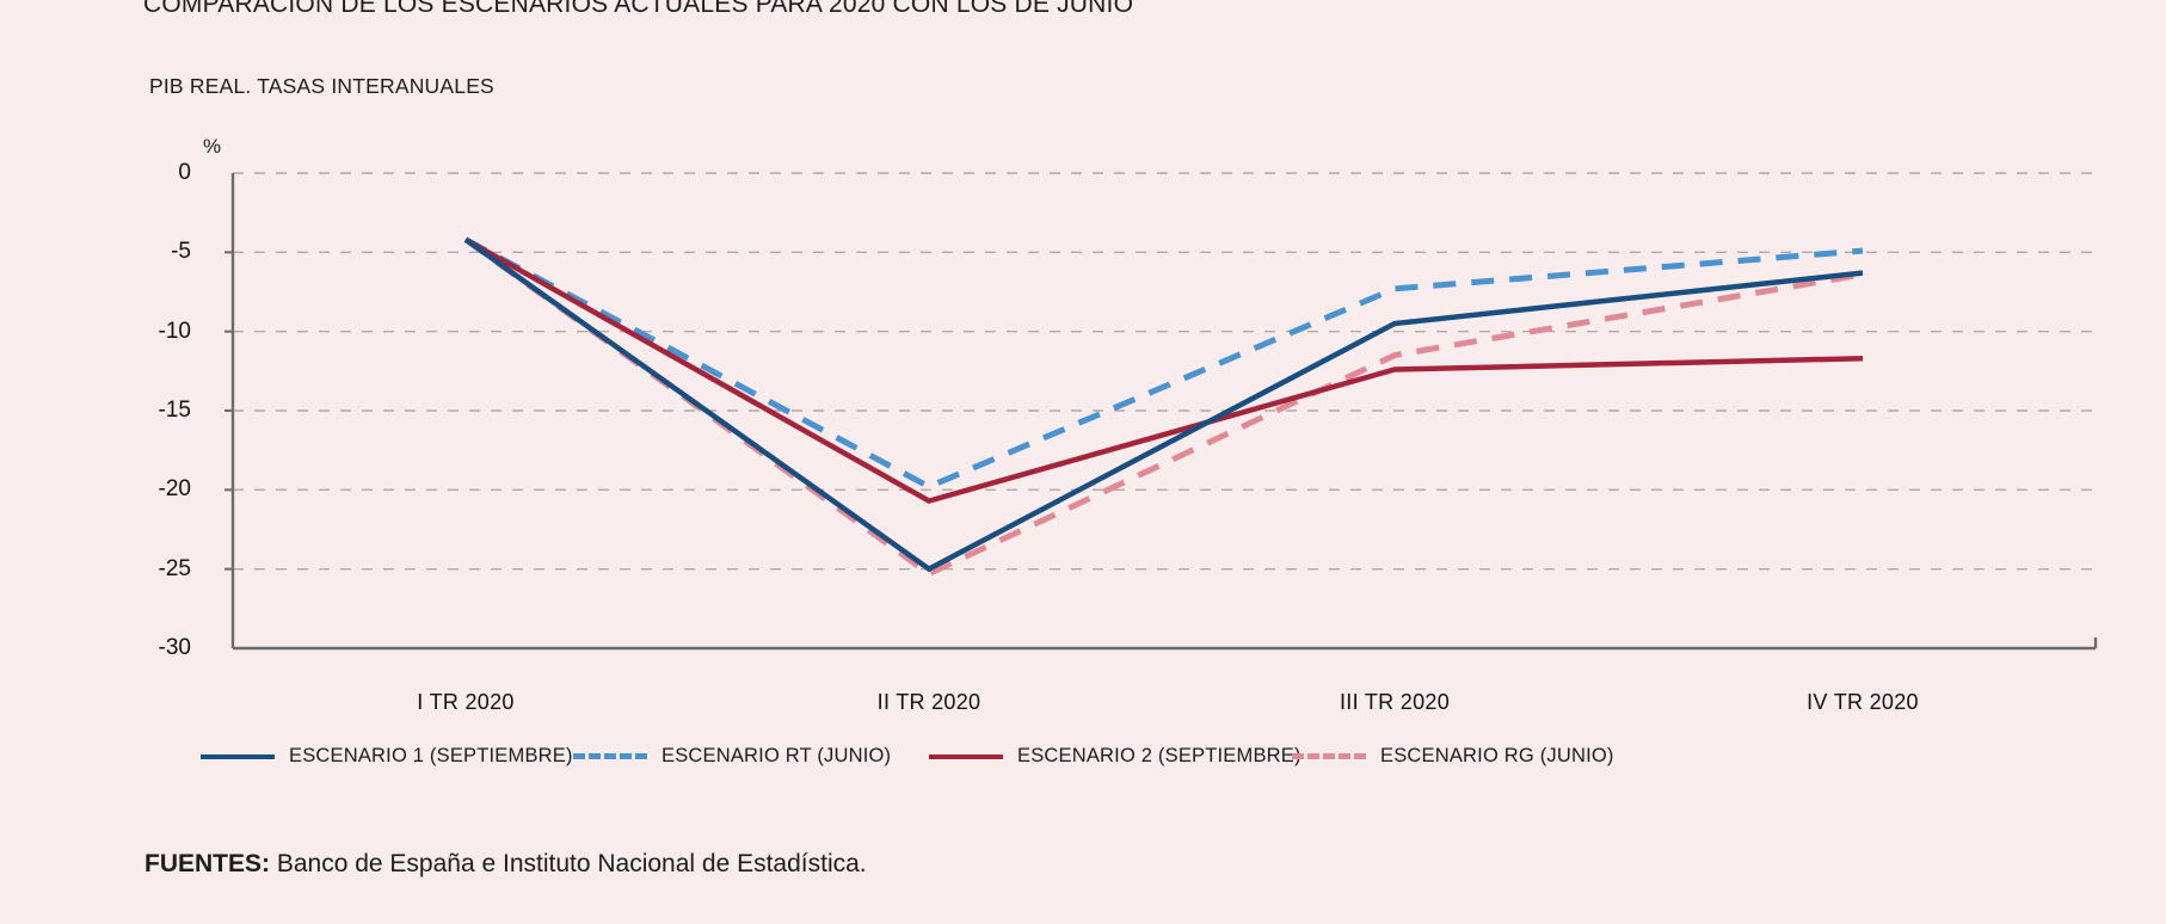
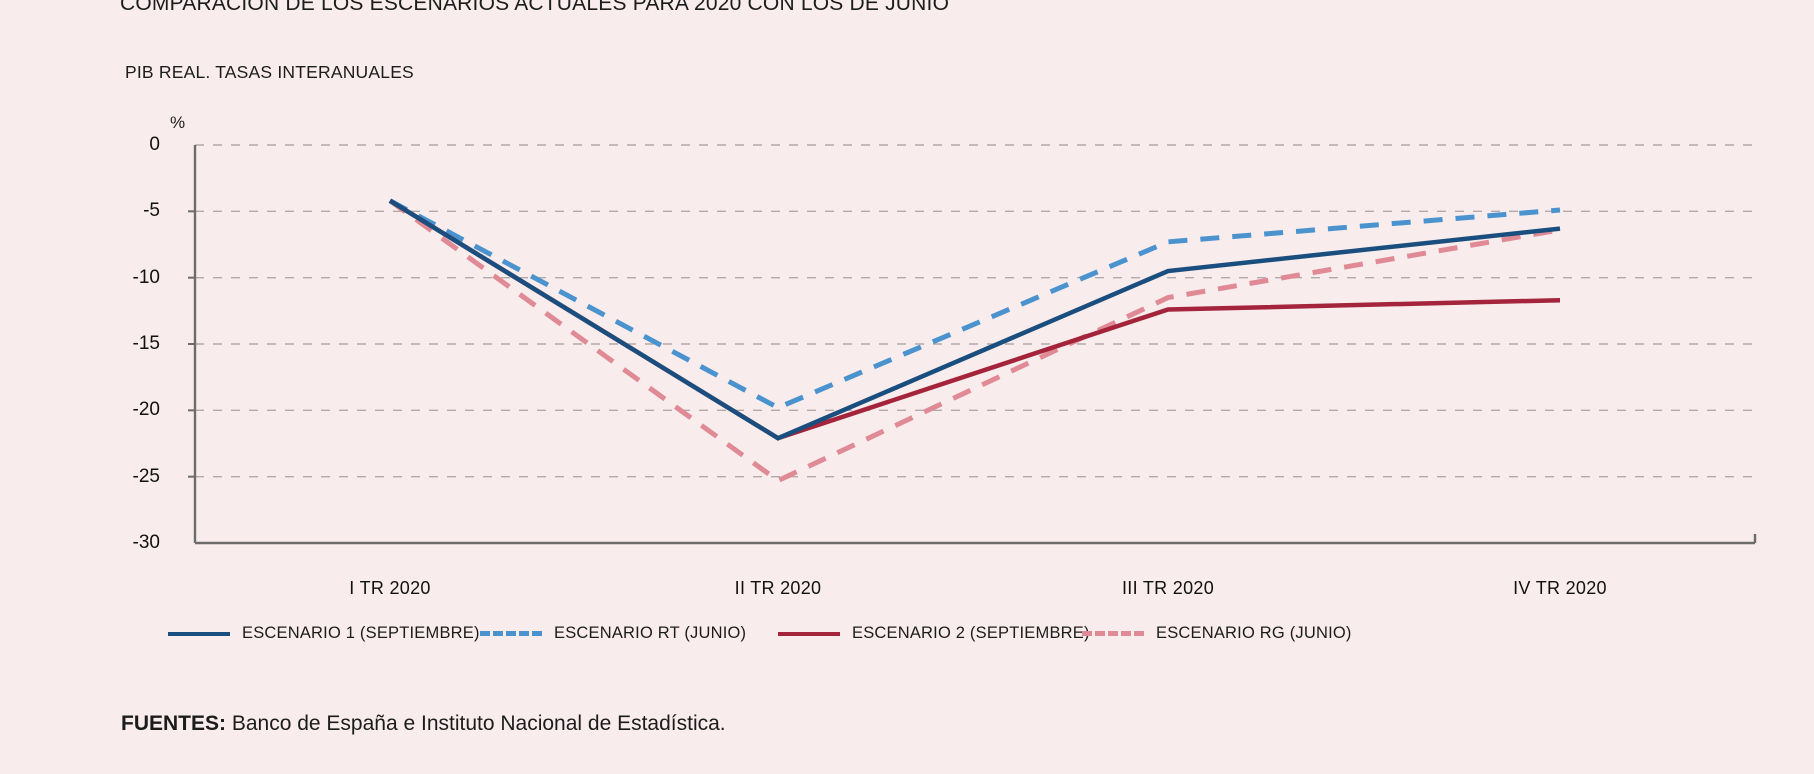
ESCENARIO 1 (SEPTIEMBRE)/II TR 2020: -25.0 -> -22.1
ESCENARIO 2 (SEPTIEMBRE)/II TR 2020: -20.7 -> -22.1
